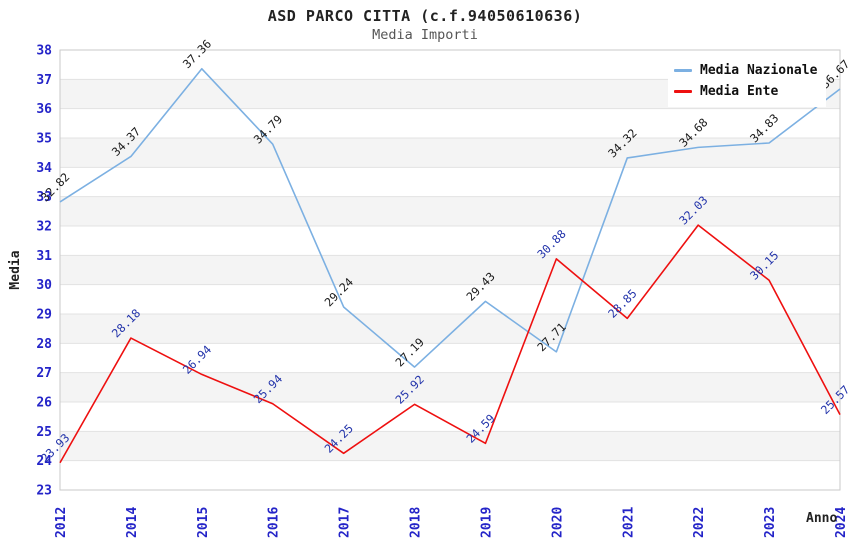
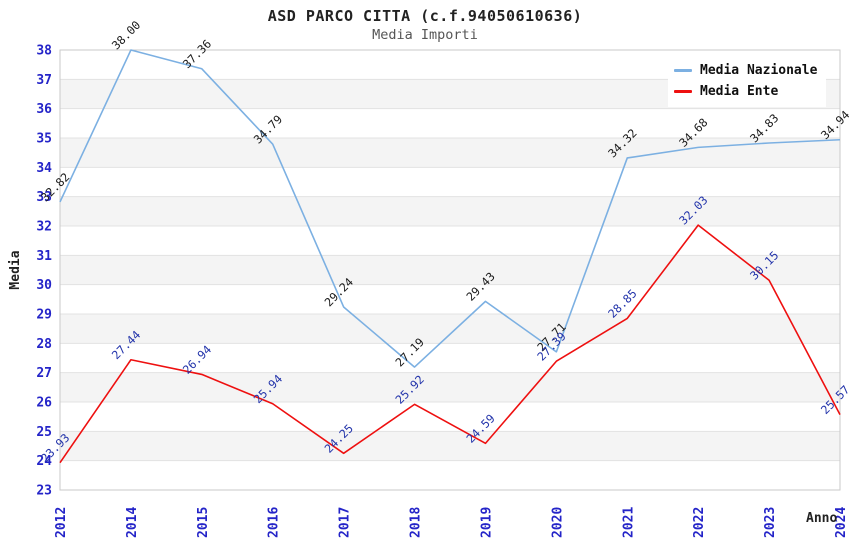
Media Nazionale/2014: 34.37 -> 38.00
Media Ente/2014: 28.18 -> 27.44
Media Ente/2020: 30.88 -> 27.39
Media Nazionale/2024: 36.67 -> 34.94
